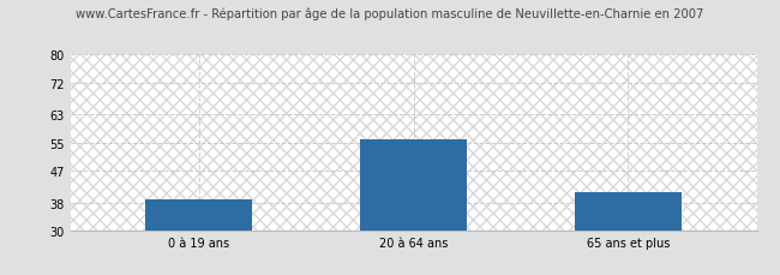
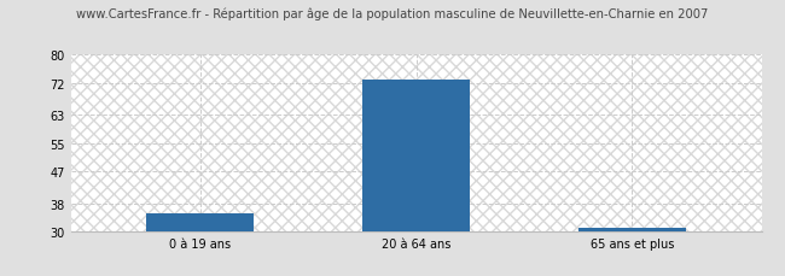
0 à 19 ans: 39 -> 35
20 à 64 ans: 56 -> 73
65 ans et plus: 41 -> 31
